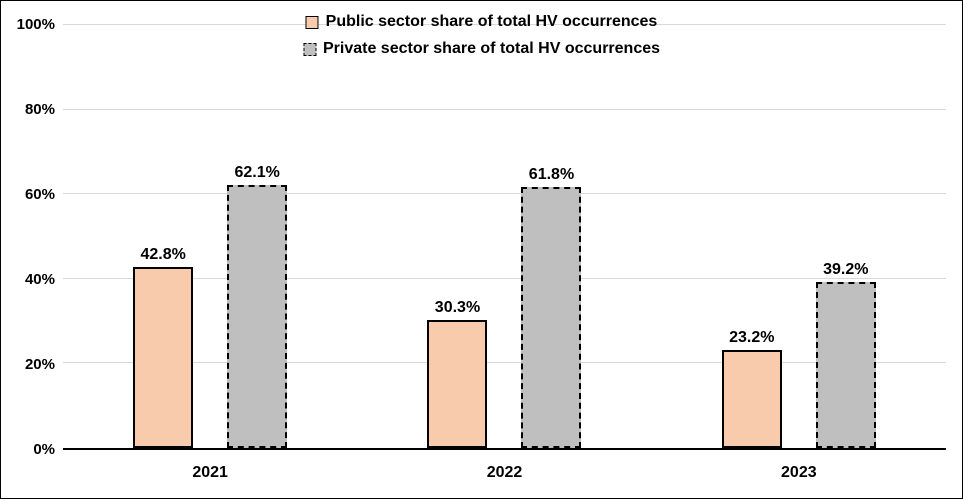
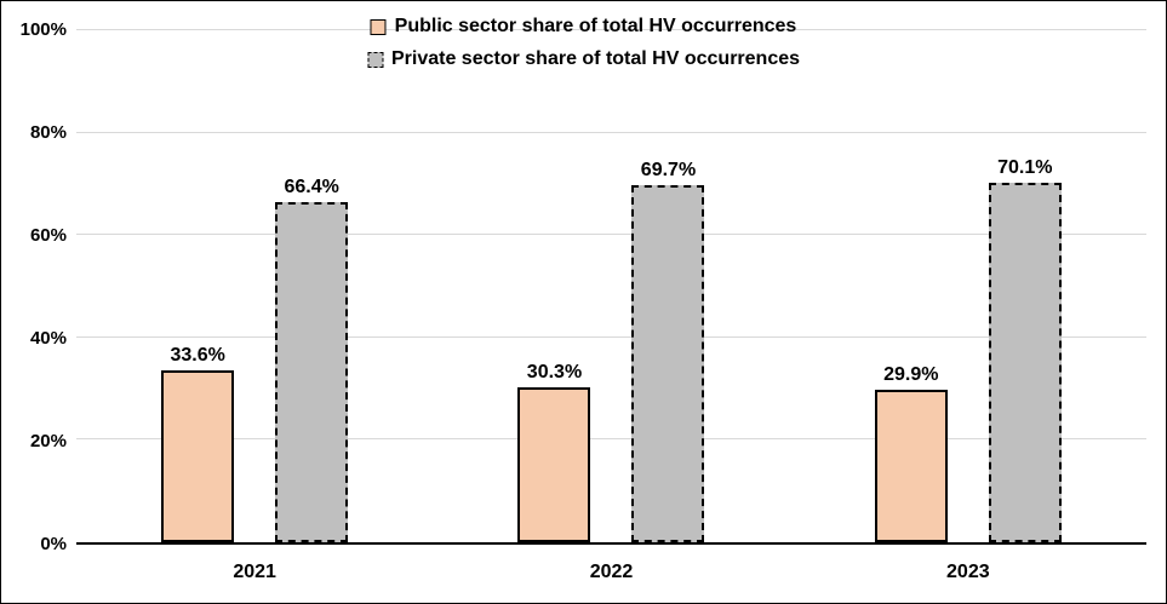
Public sector share of total HV occurrences/2021: 42.8% -> 33.6%
Private sector share of total HV occurrences/2021: 62.1% -> 66.4%
Private sector share of total HV occurrences/2022: 61.8% -> 69.7%
Public sector share of total HV occurrences/2023: 23.2% -> 29.9%
Private sector share of total HV occurrences/2023: 39.2% -> 70.1%
